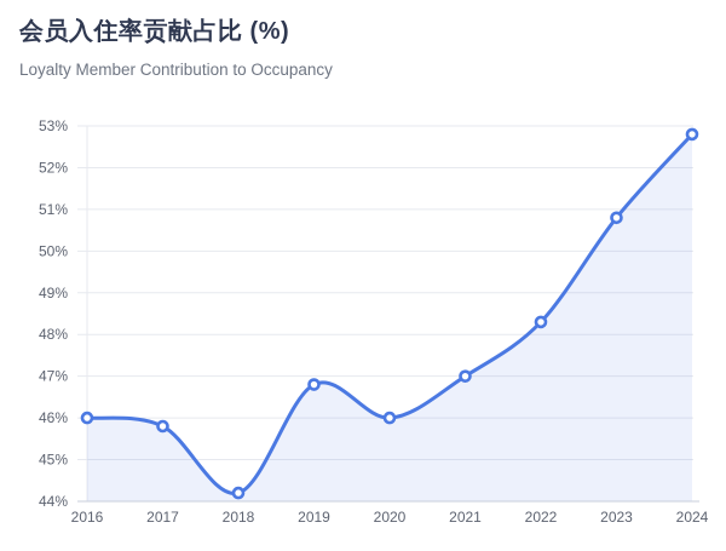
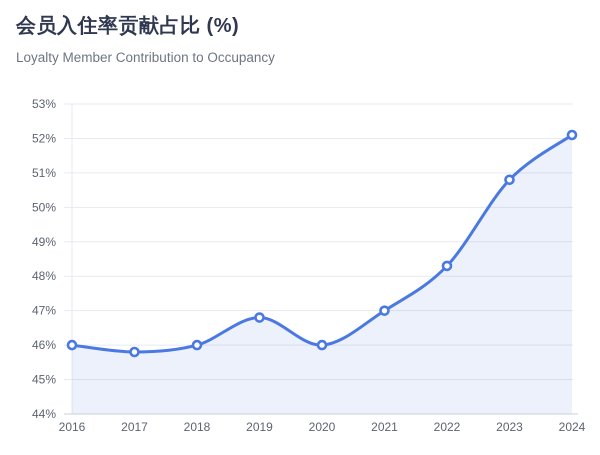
2018: 44.2% -> 46.0%
2024: 52.8% -> 52.1%
